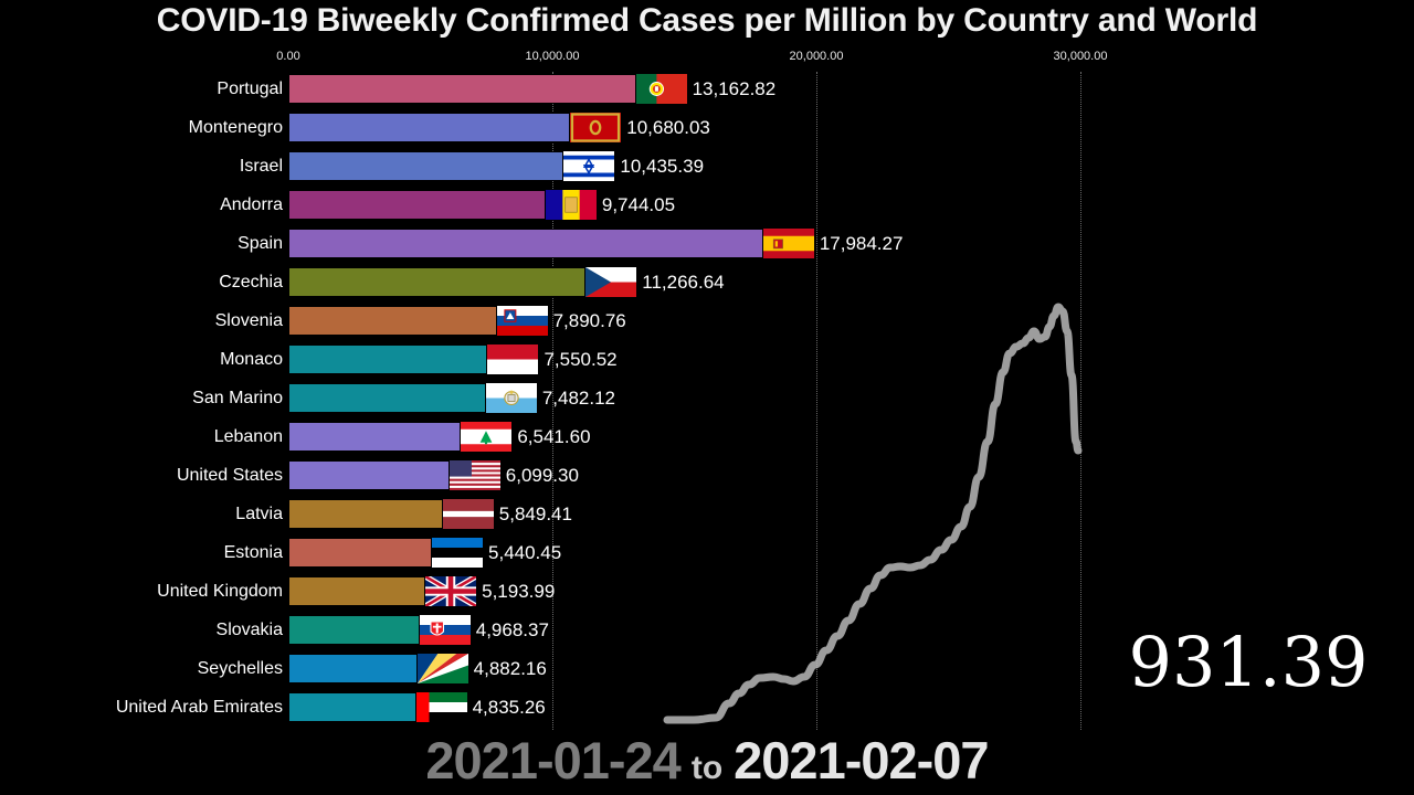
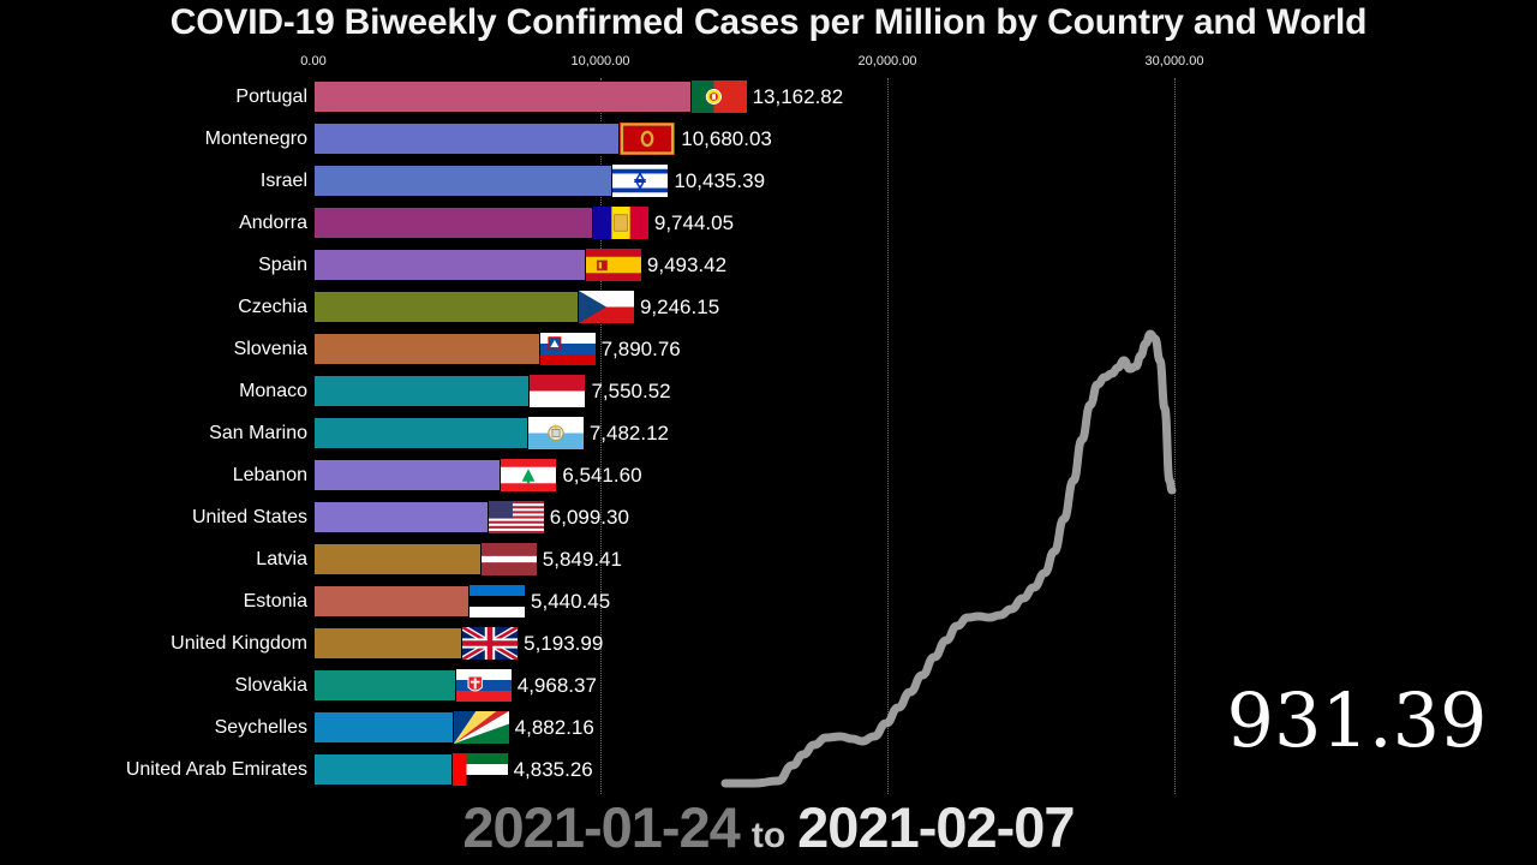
Spain: 17,984.27 -> 9,493.42
Czechia: 11,266.64 -> 9,246.15
